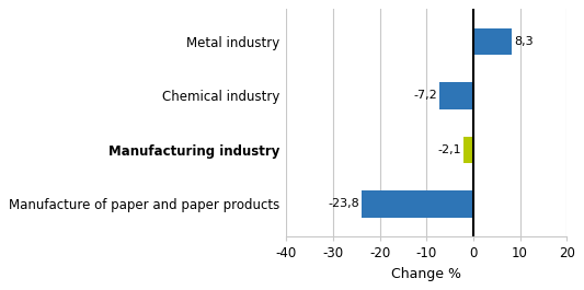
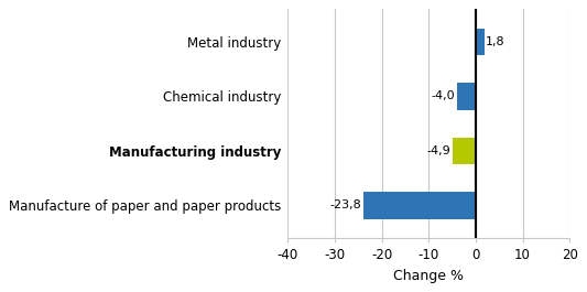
Metal industry: 8,3 -> 1,8
Chemical industry: -7,2 -> -4,0
Manufacturing industry: -2,1 -> -4,9
